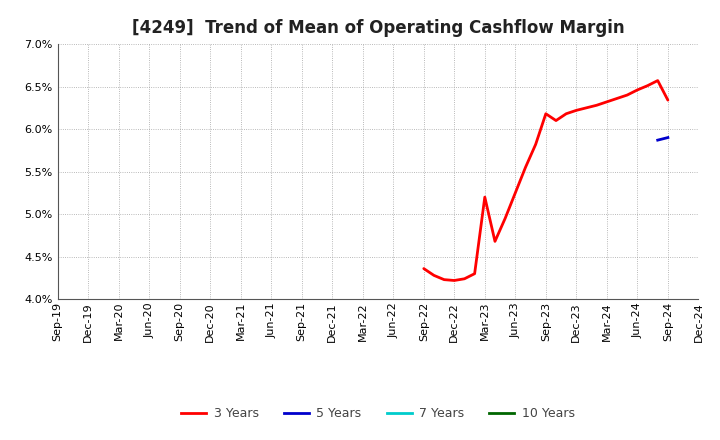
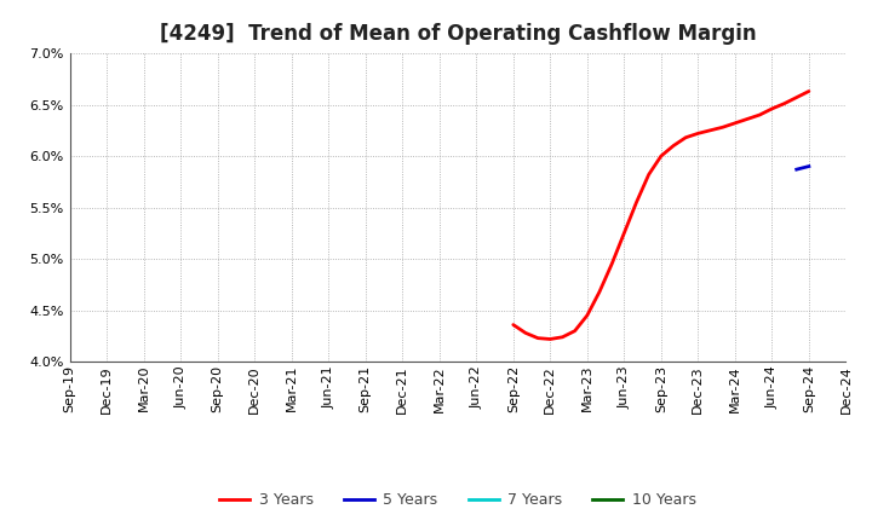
Mar-23: 5.20% -> 4.45%
Sep-23: 6.18% -> 6.00%
Sep-24: 6.34% -> 6.63%
